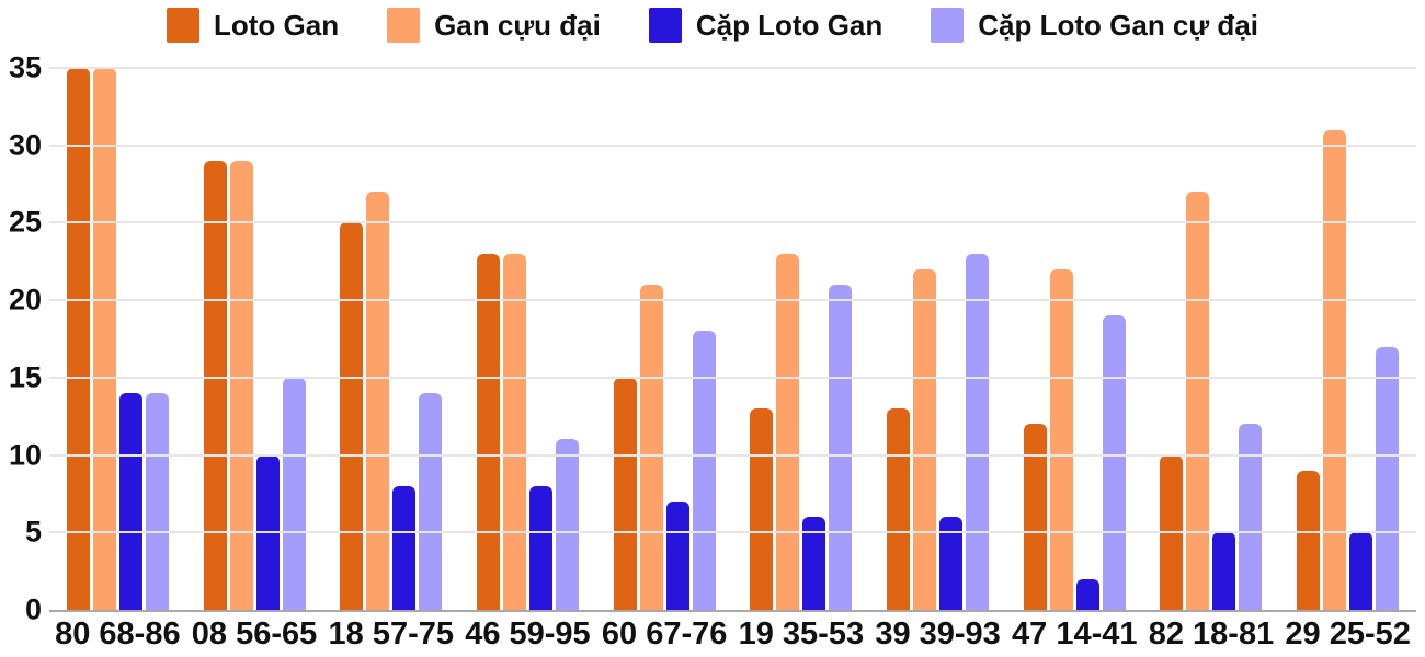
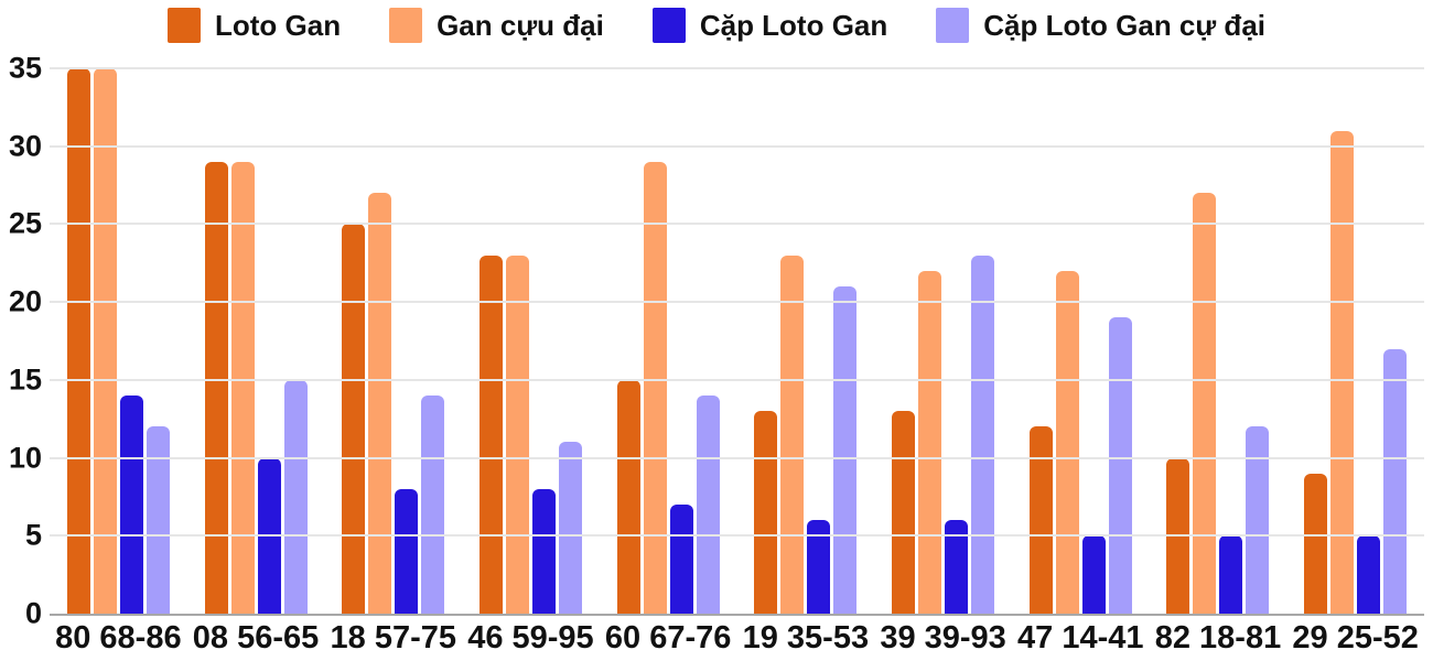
Cặp Loto Gan cự đại/80 68-86: 14 -> 12
Gan cựu đại/60 67-76: 21 -> 29
Cặp Loto Gan cự đại/60 67-76: 18 -> 14
Cặp Loto Gan/47 14-41: 2 -> 5
